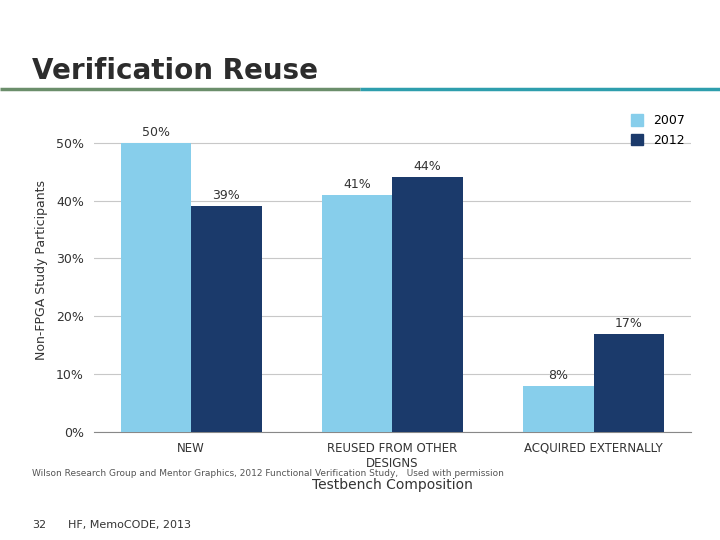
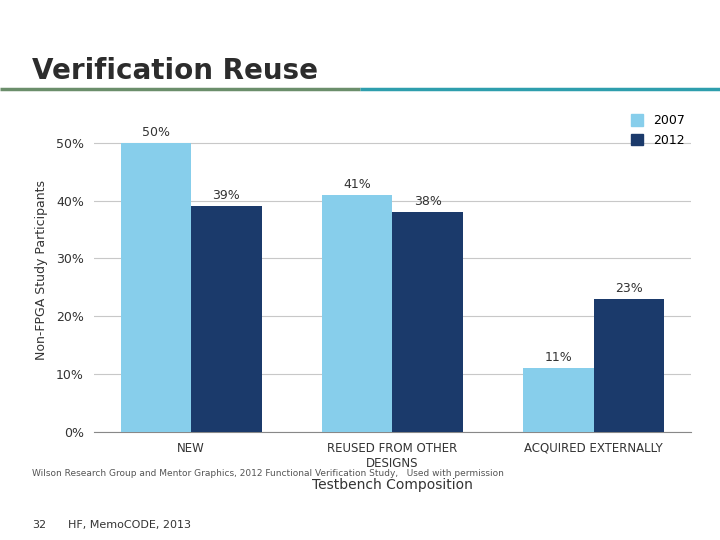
2012/REUSED FROM OTHER DESIGNS: 44% -> 38%
2007/ACQUIRED EXTERNALLY: 8% -> 11%
2012/ACQUIRED EXTERNALLY: 17% -> 23%
